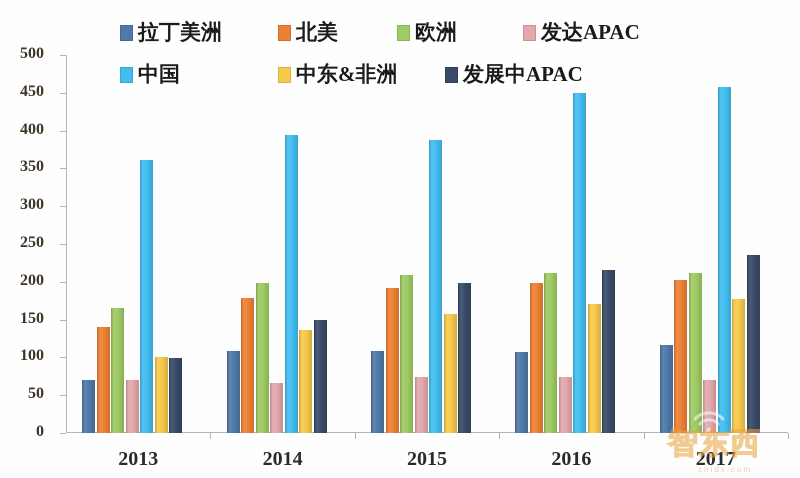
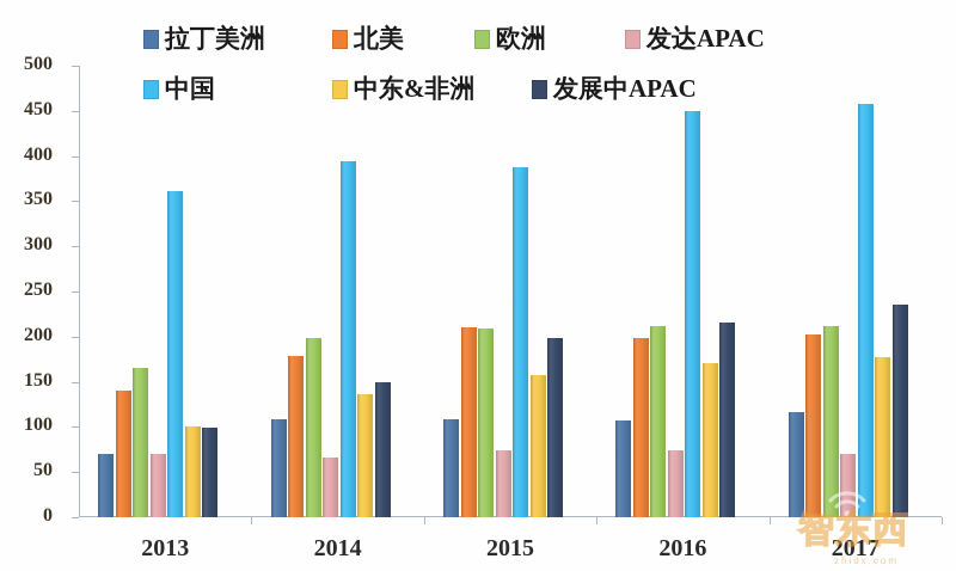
北美/2015: 190 -> 210
